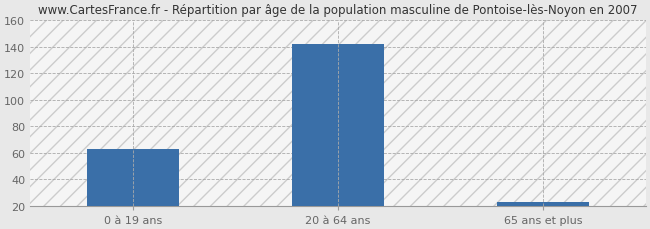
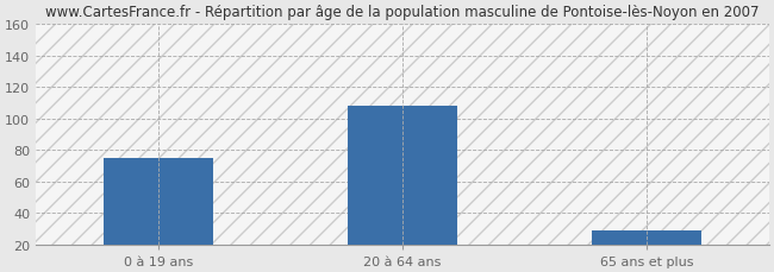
0 à 19 ans: 63 -> 75
20 à 64 ans: 142 -> 108
65 ans et plus: 23 -> 29
